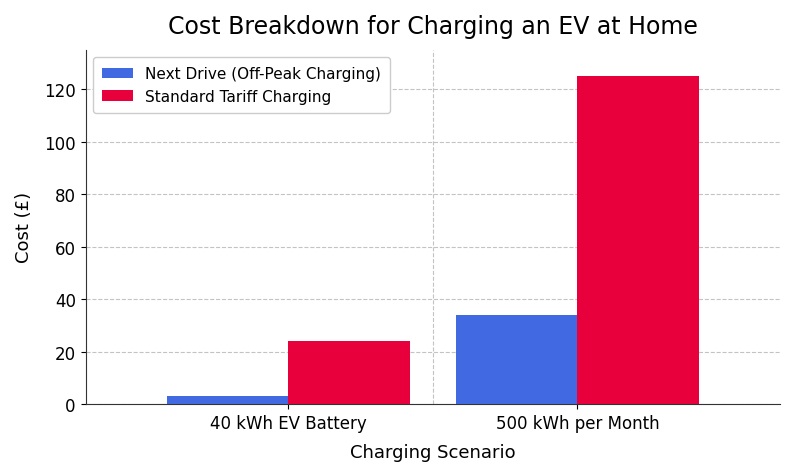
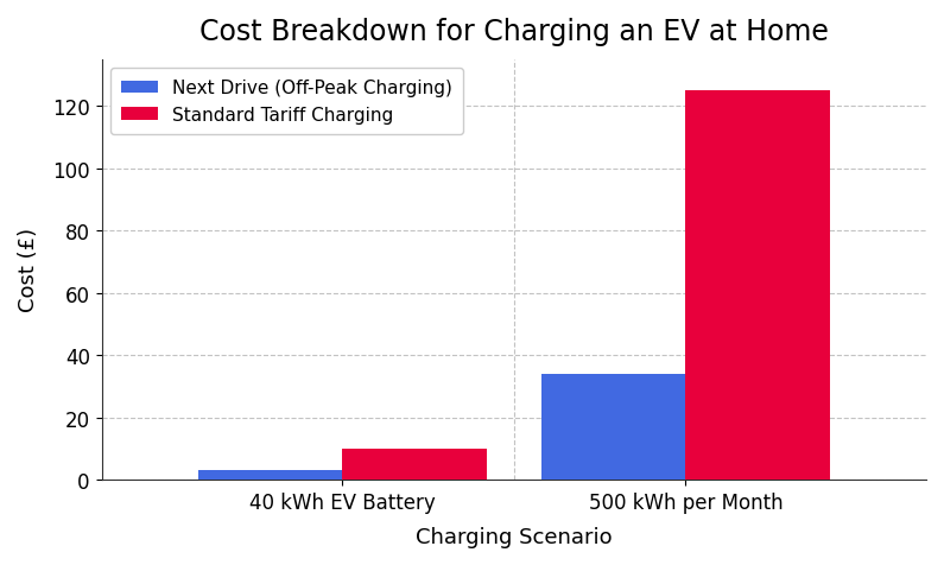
Standard Tariff Charging/40 kWh EV Battery: 24 -> 10
